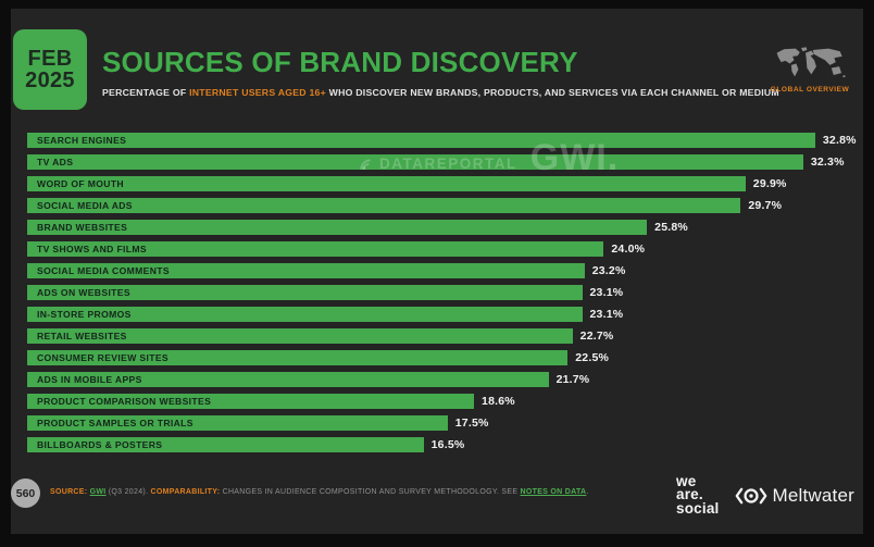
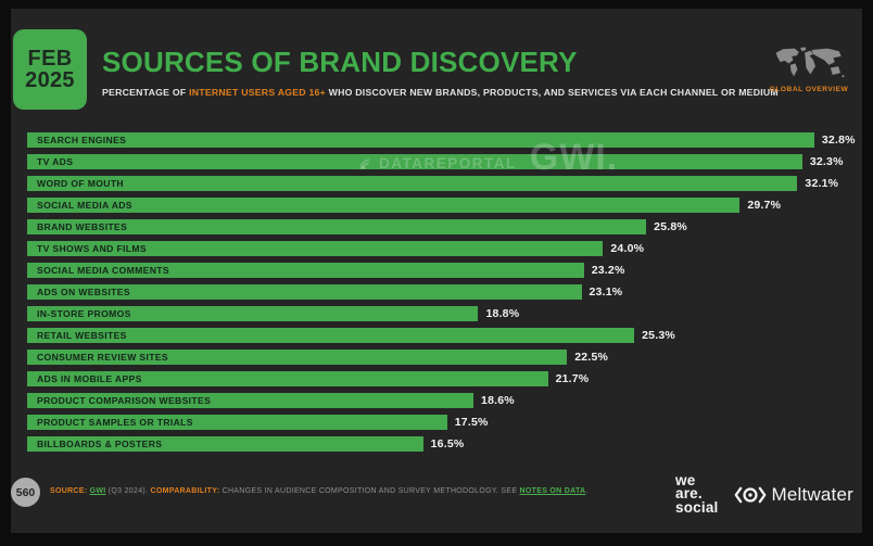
WORD OF MOUTH: 29.9% -> 32.1%
IN-STORE PROMOS: 23.1% -> 18.8%
RETAIL WEBSITES: 22.7% -> 25.3%
